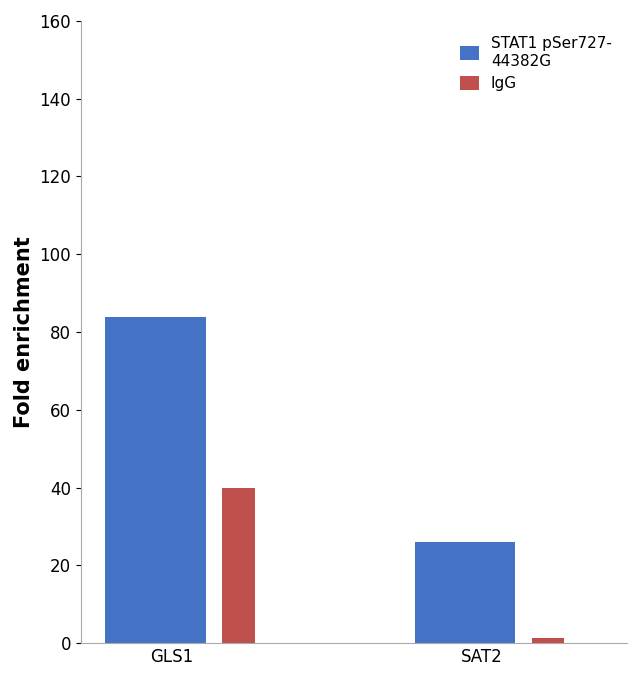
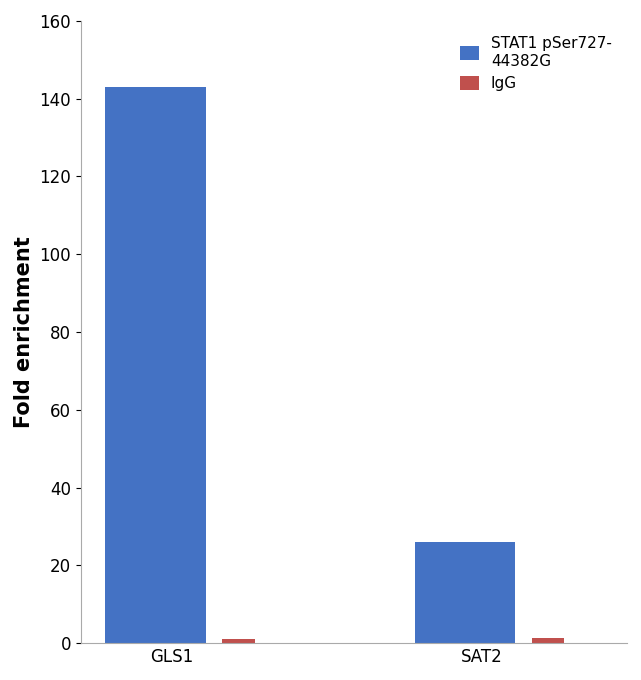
STAT1 pSer727- 44382G/GLS1: 84 -> 143
IgG/GLS1: 40.0 -> 1.2
